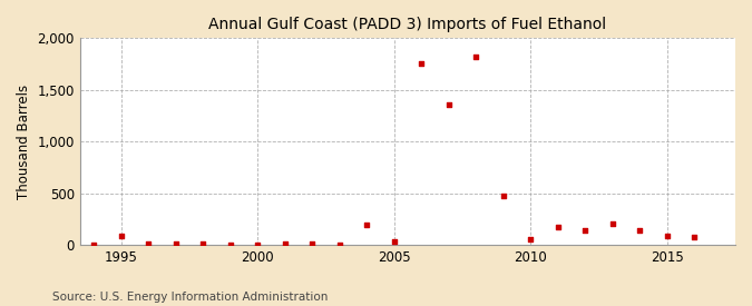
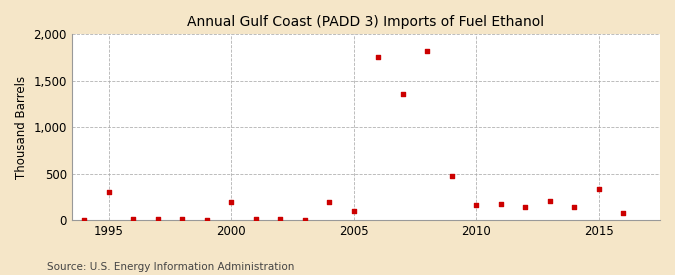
1995: 90 -> 300
2000: 0 -> 200
2005: 30 -> 100
2010: 50 -> 160
2015: 90 -> 340
